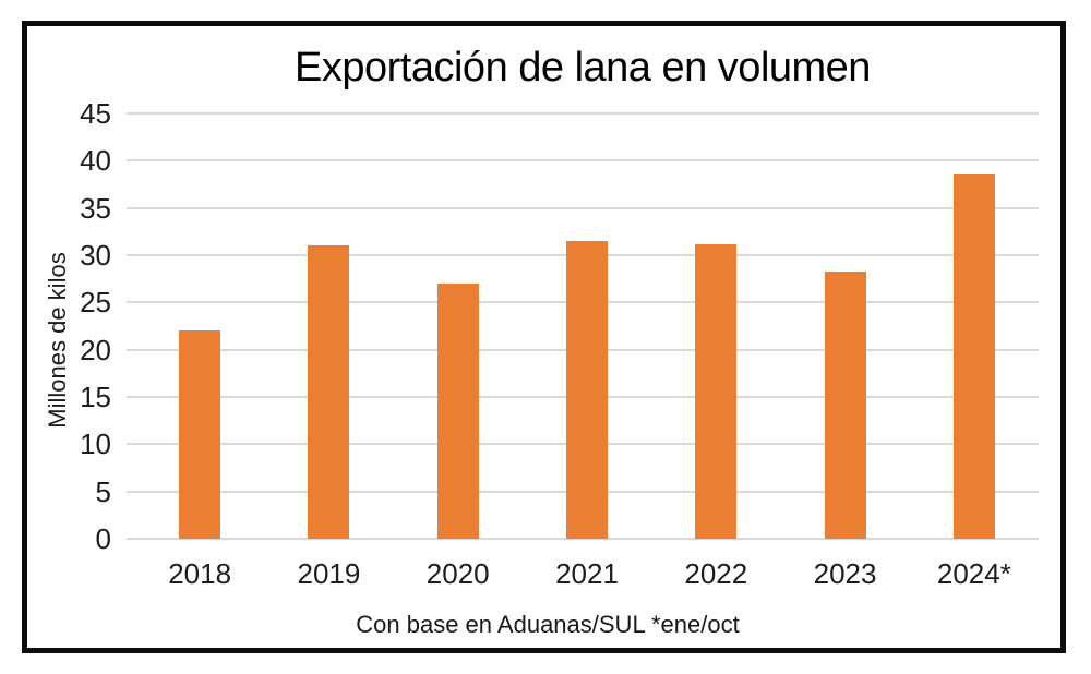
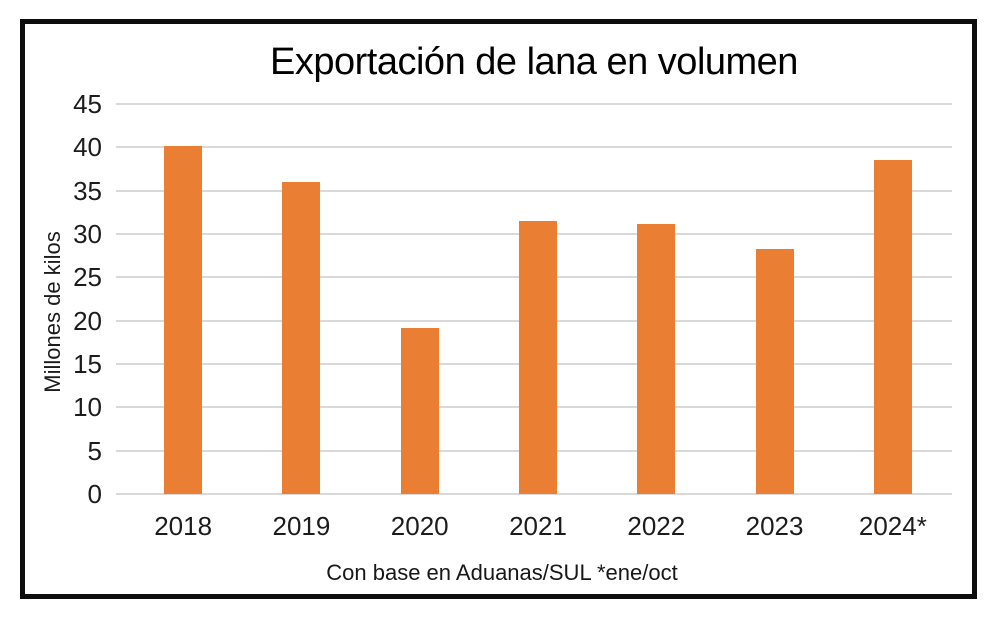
2018: 22 -> 40
2019: 31 -> 36
2020: 27 -> 19
